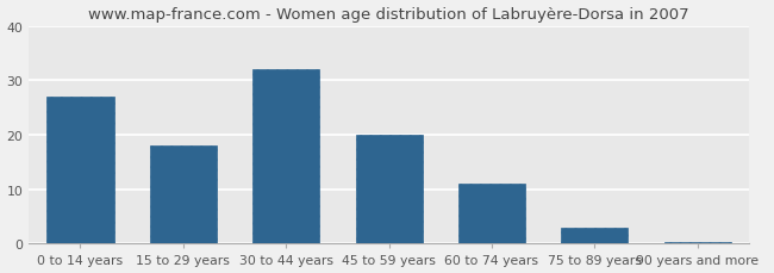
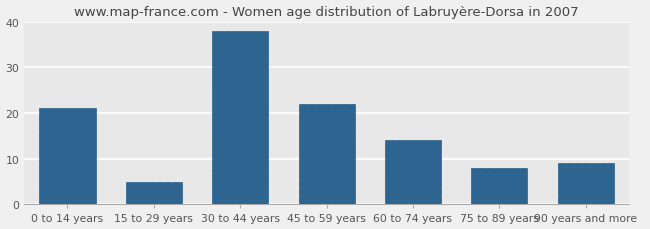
0 to 14 years: 27.0 -> 21.0
15 to 29 years: 18.0 -> 5.0
30 to 44 years: 32.0 -> 38.0
45 to 59 years: 20.0 -> 22.0
60 to 74 years: 11.0 -> 14.0
75 to 89 years: 3.0 -> 8.0
90 years and more: 0.4 -> 9.0
